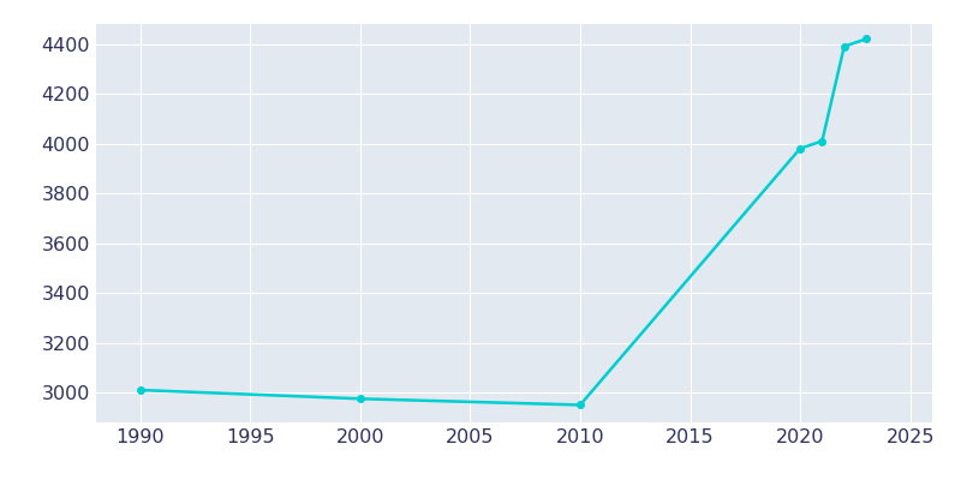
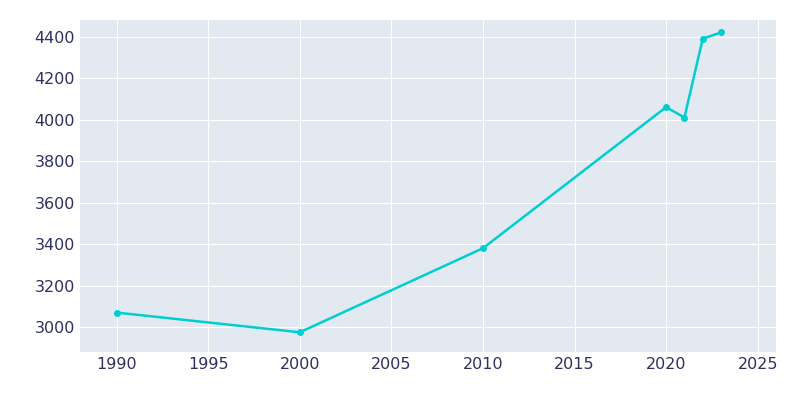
1990: 3010 -> 3070
2010: 2950 -> 3380
2020: 3980 -> 4060
